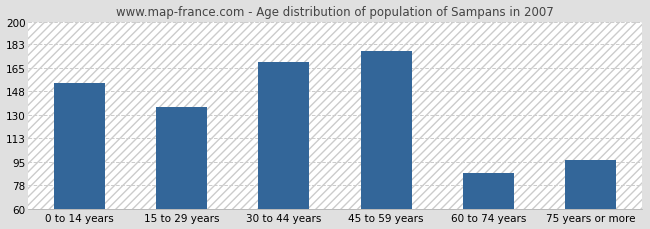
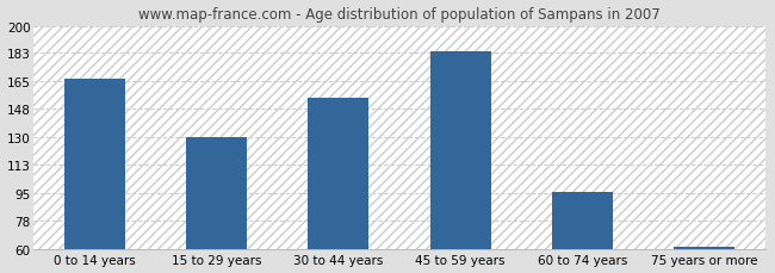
0 to 14 years: 154 -> 167
15 to 29 years: 136 -> 130
30 to 44 years: 170 -> 155
45 to 59 years: 178 -> 184
60 to 74 years: 87 -> 96
75 years or more: 97 -> 62
